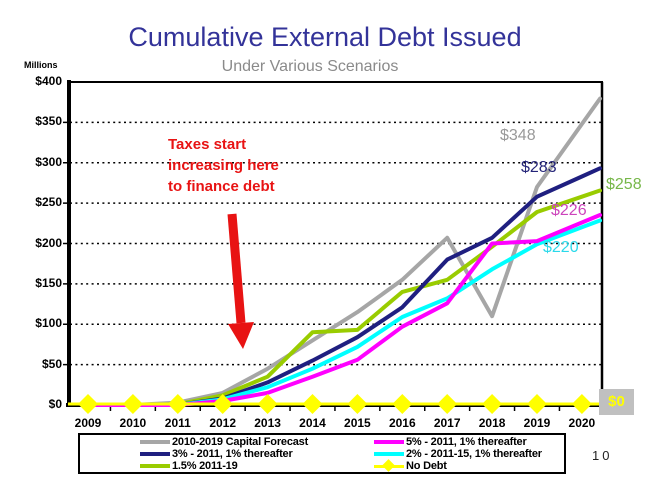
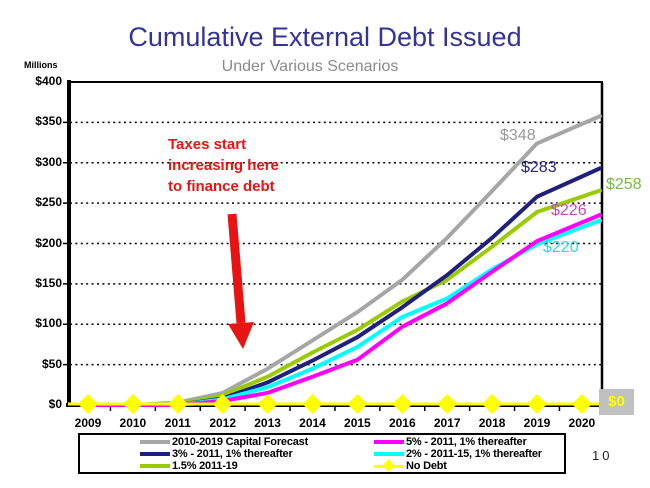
1.5% 2011-19/2014: $90 -> $60
1.5% 2011-19/2016: $140 -> $130
3% - 2011, 1% thereafter/2017: $180 -> $160
2010-2019 Capital Forecast/2018: $110 -> $260
5% - 2011, 1% thereafter/2018: $200 -> $160
2010-2019 Capital Forecast/2019: $270 -> $320
